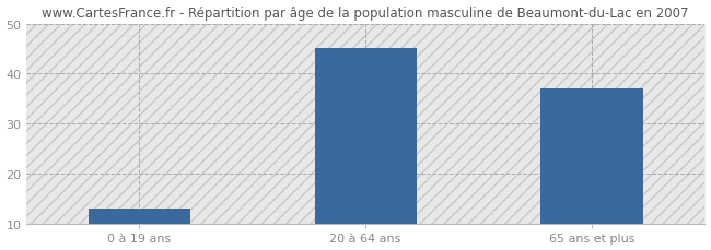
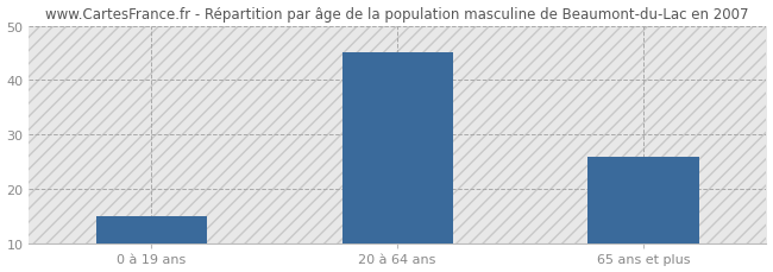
0 à 19 ans: 13 -> 15
65 ans et plus: 37 -> 26
